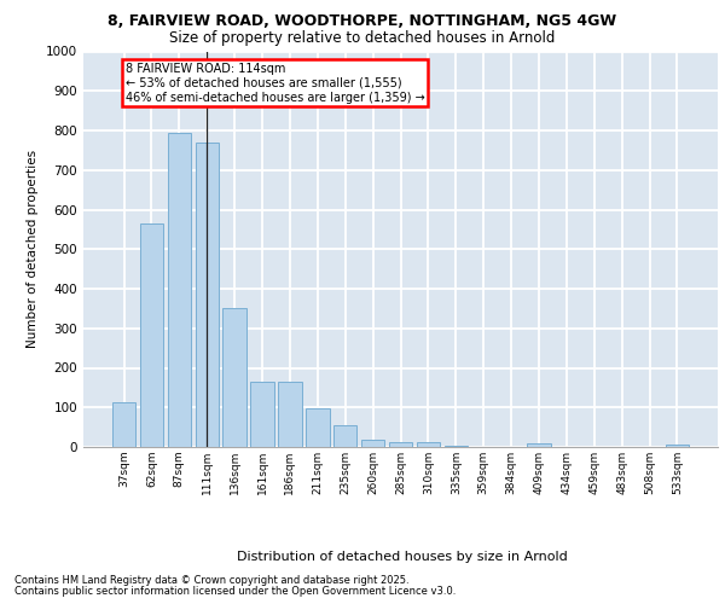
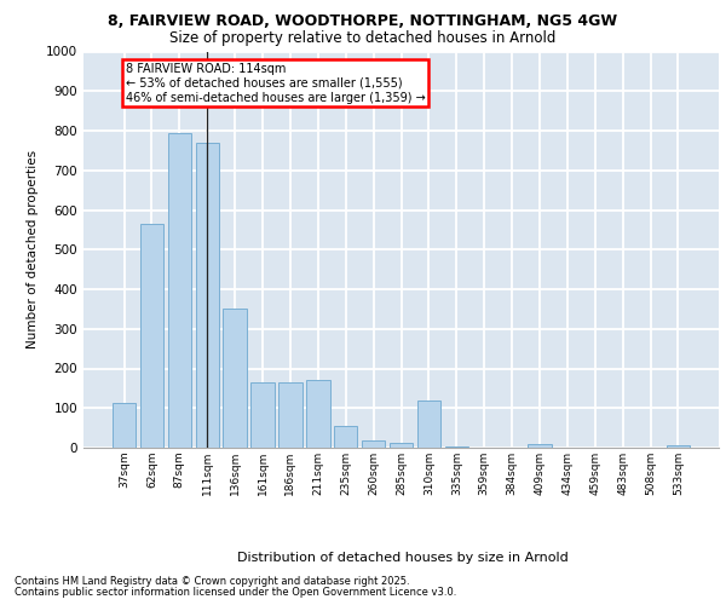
211sqm: 97 -> 170
310sqm: 12 -> 120
